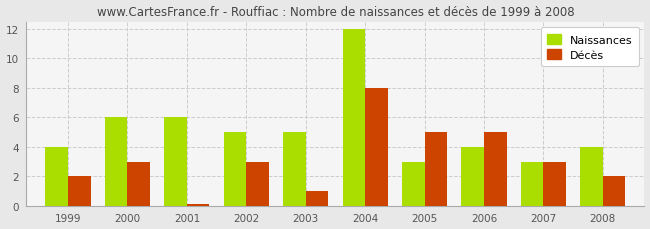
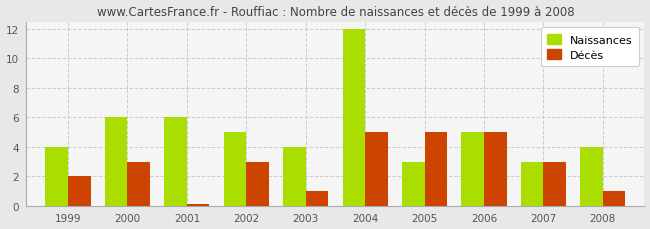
Naissances/2003: 5 -> 4
Décès/2004: 8.0 -> 5.0
Naissances/2006: 4 -> 5
Décès/2008: 2.0 -> 1.0
